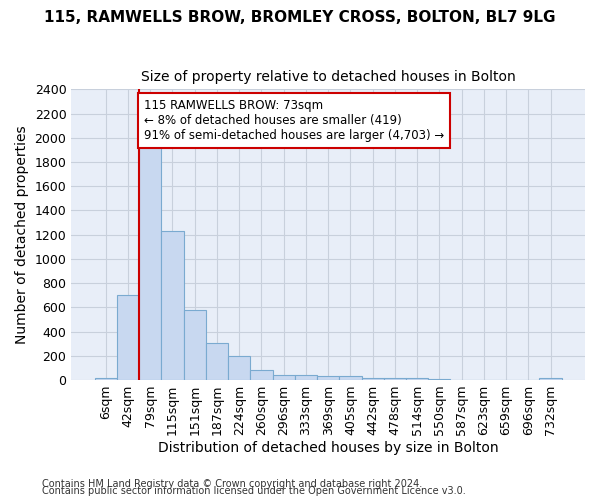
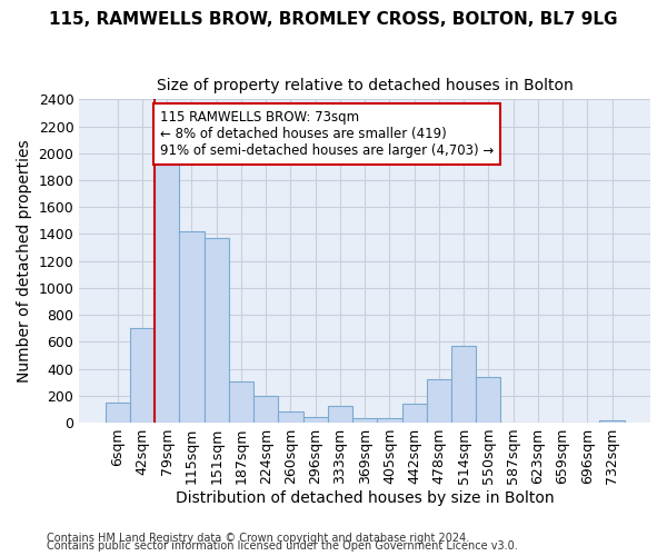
6sqm: 20 -> 150
115sqm: 1230 -> 1420
151sqm: 580 -> 1370
333sqm: 40 -> 120
442sqm: 20 -> 140
478sqm: 20 -> 320
514sqm: 20 -> 570
550sqm: 10 -> 340
